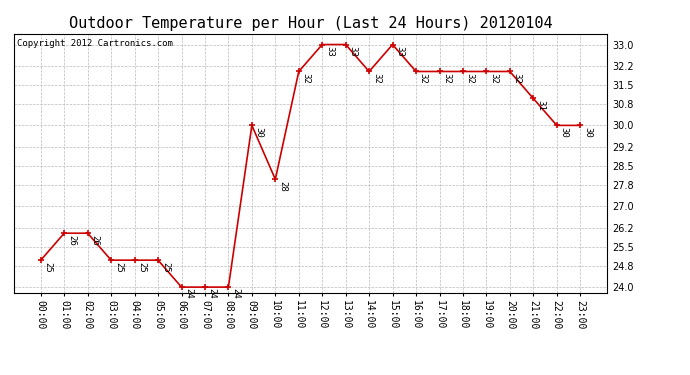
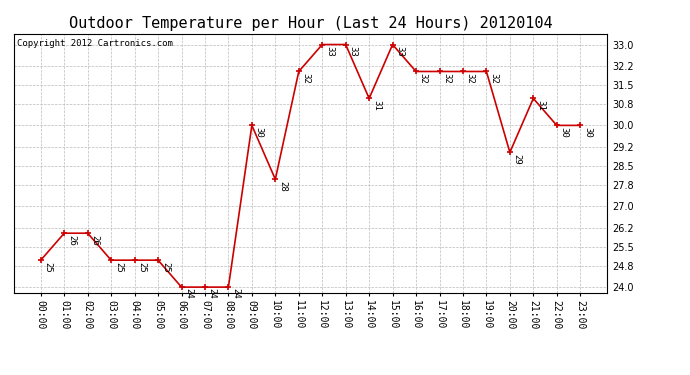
14:00: 32 -> 31
20:00: 32 -> 29
